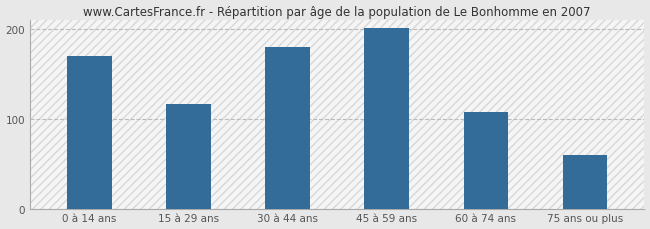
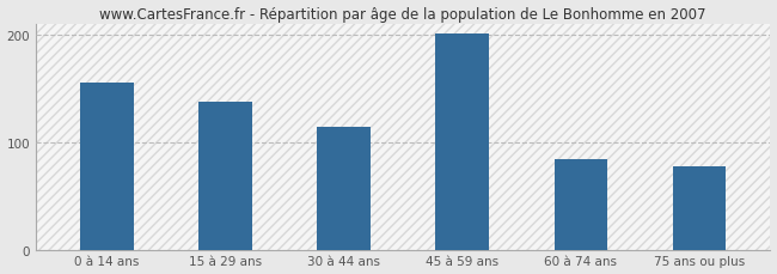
0 à 14 ans: 170 -> 156
15 à 29 ans: 117 -> 138
30 à 44 ans: 180 -> 114
60 à 74 ans: 108 -> 84
75 ans ou plus: 60 -> 78
